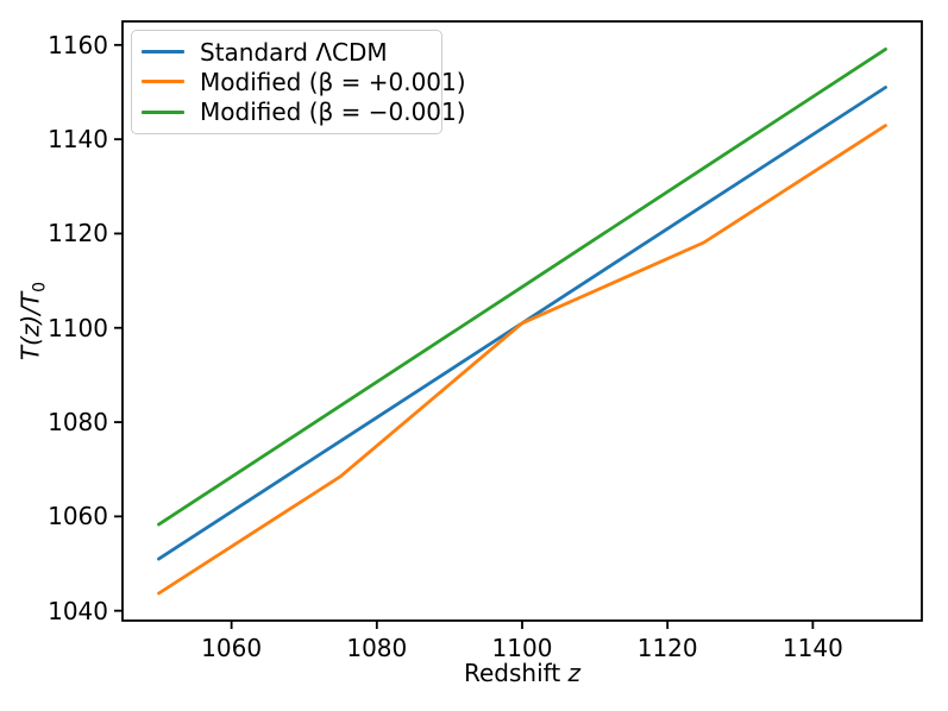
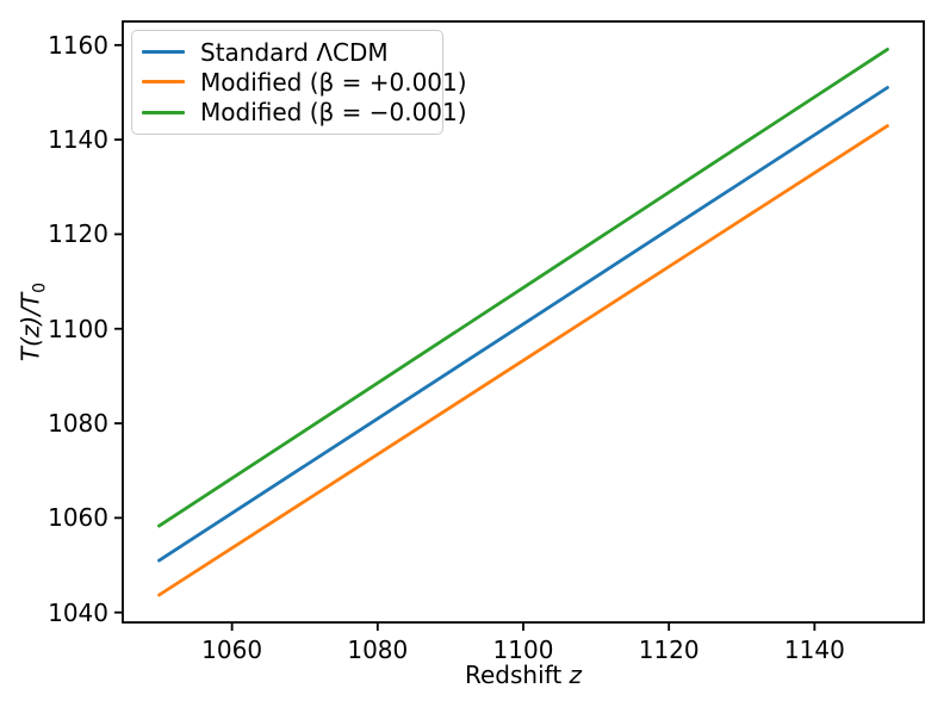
Modified (β = +0.001)/1100: 1101 -> 1093
